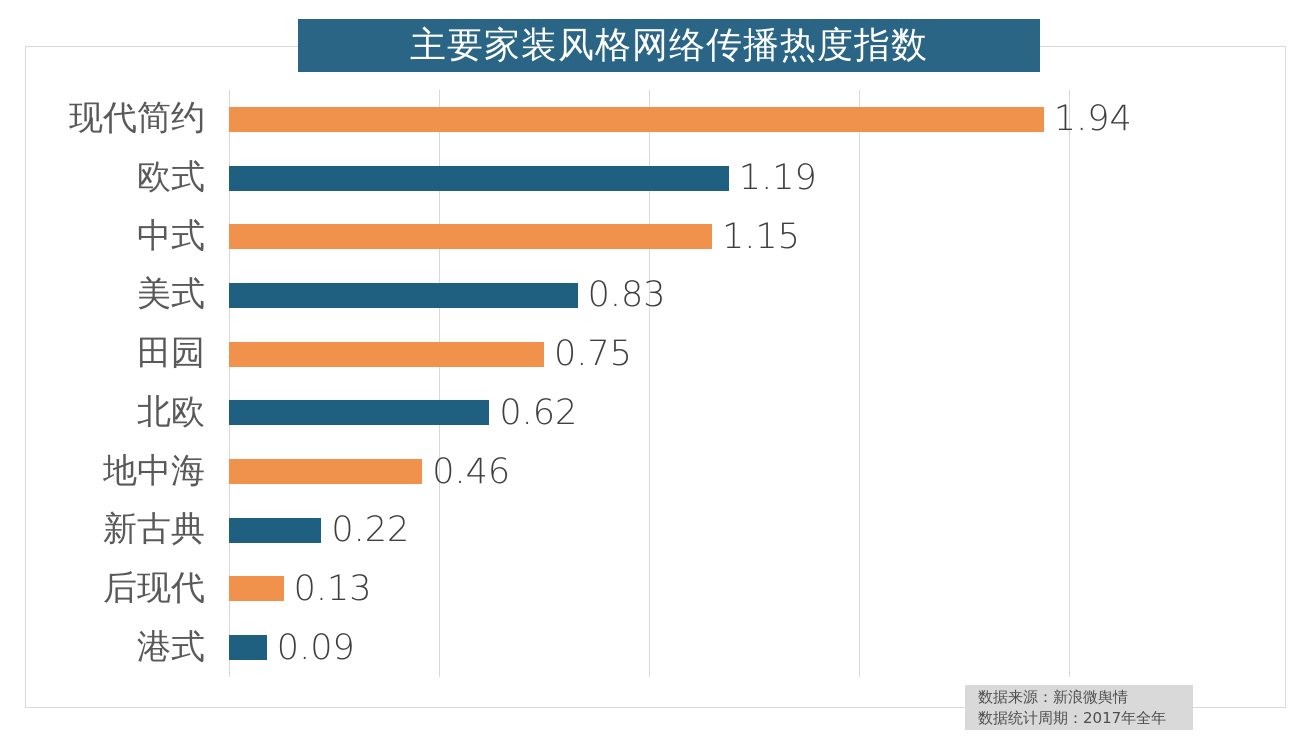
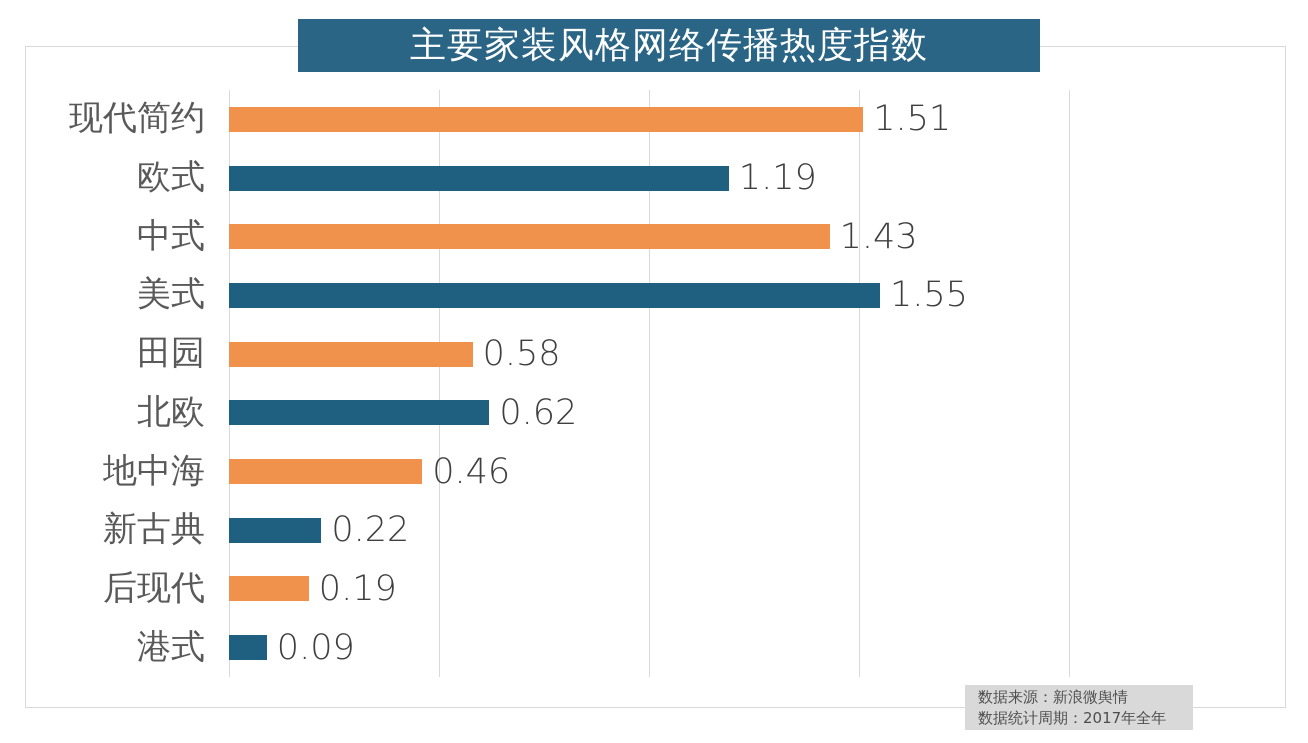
现代简约: 1.94 -> 1.51
中式: 1.15 -> 1.43
美式: 0.83 -> 1.55
田园: 0.75 -> 0.58
后现代: 0.13 -> 0.19
